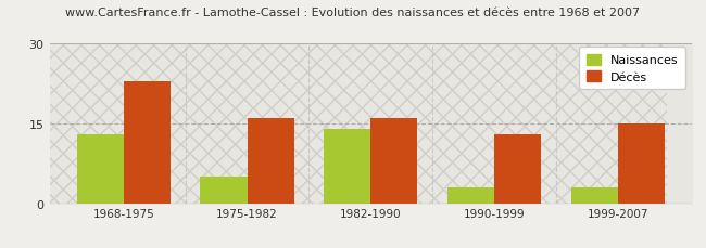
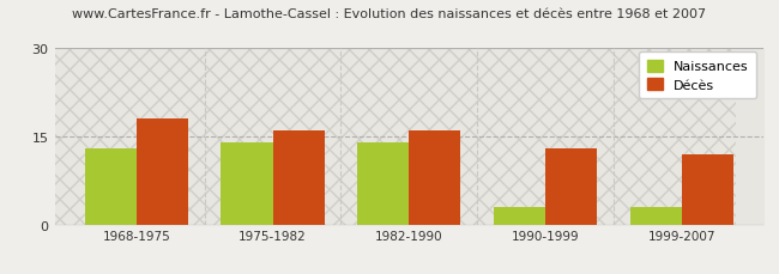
Décès/1968-1975: 23 -> 18
Naissances/1975-1982: 5 -> 14
Décès/1999-2007: 15 -> 12
